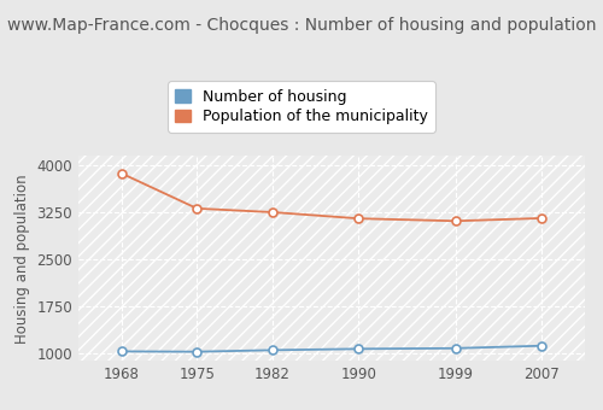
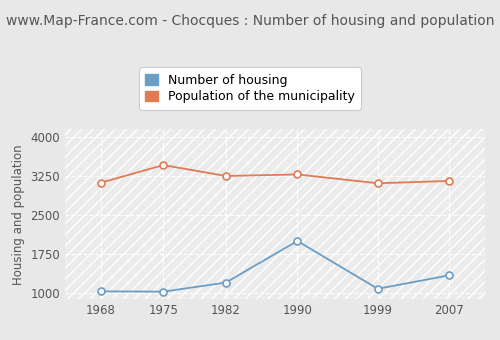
Population of the municipality/1968: 3870 -> 3120
Population of the municipality/1975: 3310 -> 3460
Number of housing/1982: 1050 -> 1200
Number of housing/1990: 1070 -> 2000
Population of the municipality/1990: 3150 -> 3280
Number of housing/2007: 1120 -> 1340
